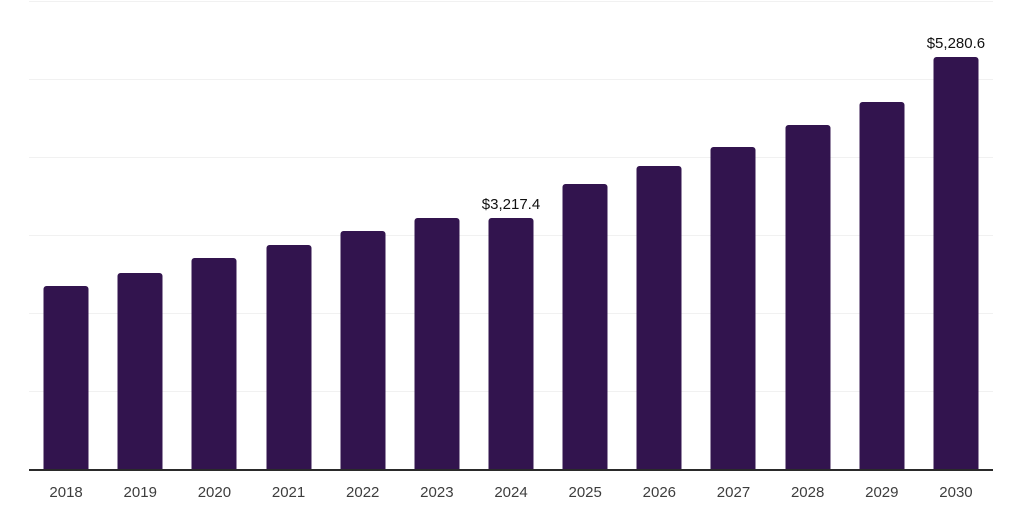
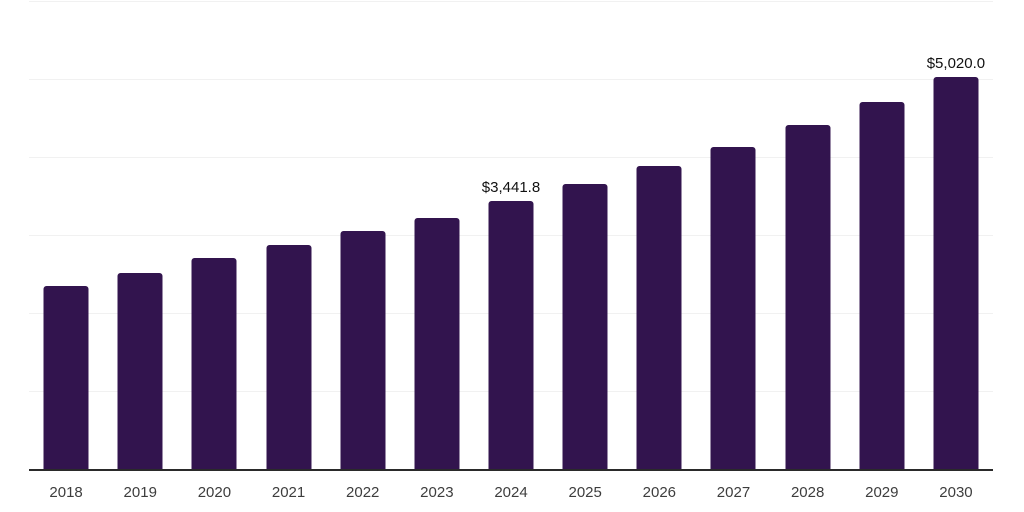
2024: $3,217.4 -> $3,441.8
2030: $5,280.6 -> $5,020.0
